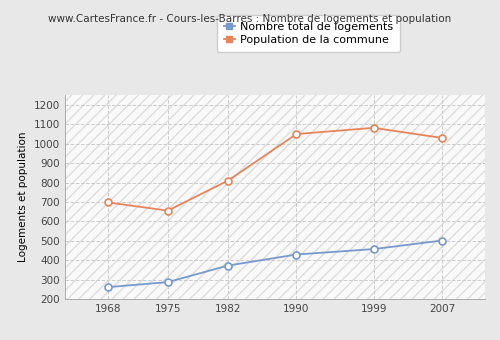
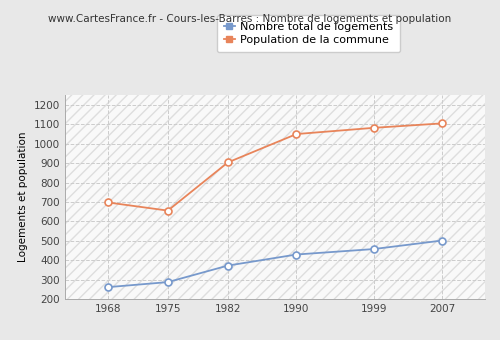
Population de la commune/1982: 810 -> 900
Population de la commune/2007: 1030 -> 1100
